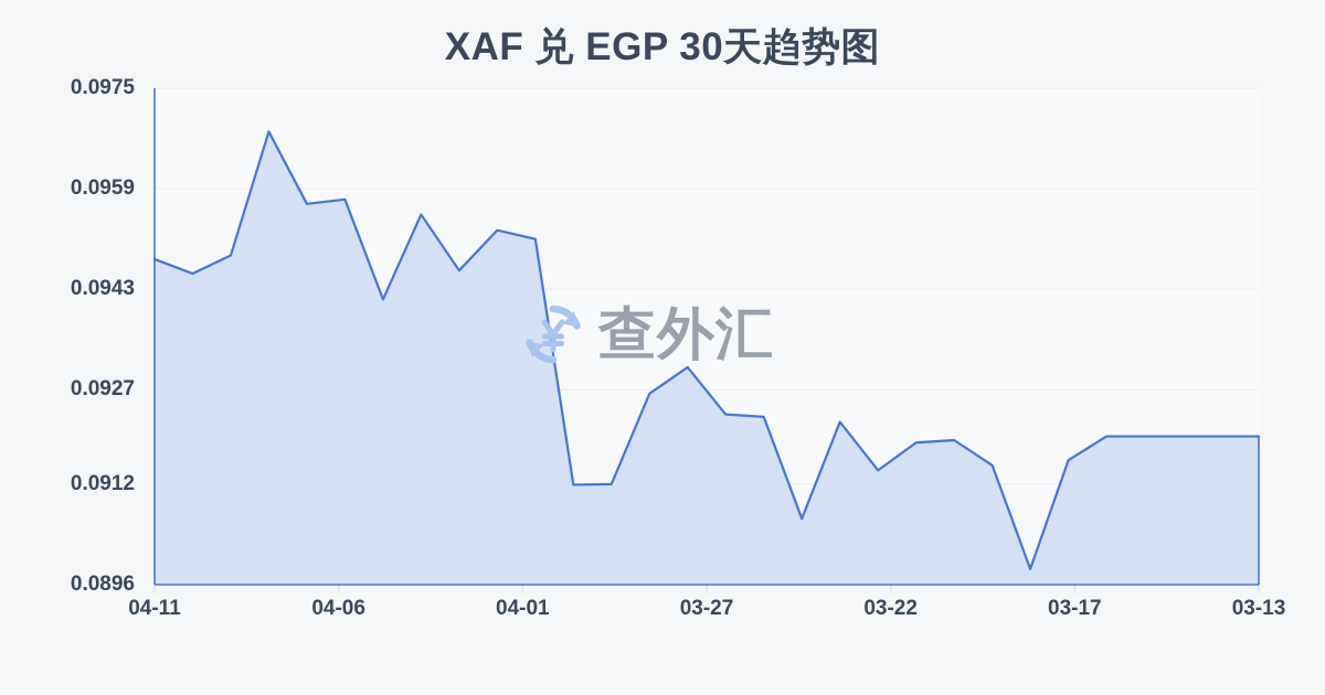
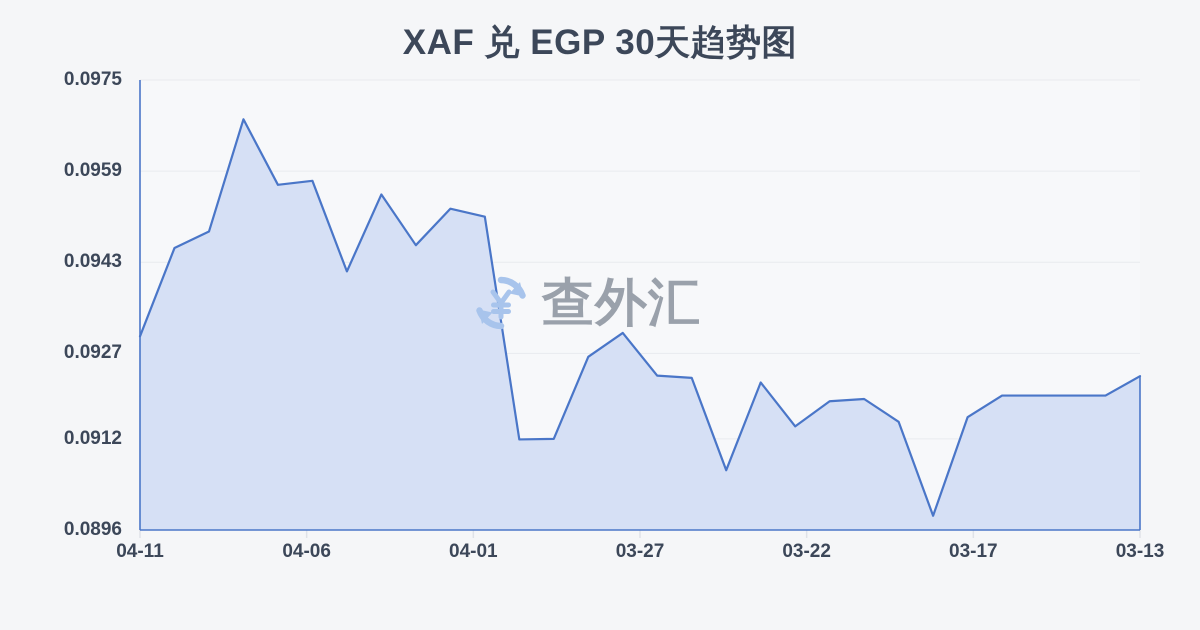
04-11: 0.0948 -> 0.0930
03-13: 0.0920 -> 0.0923
